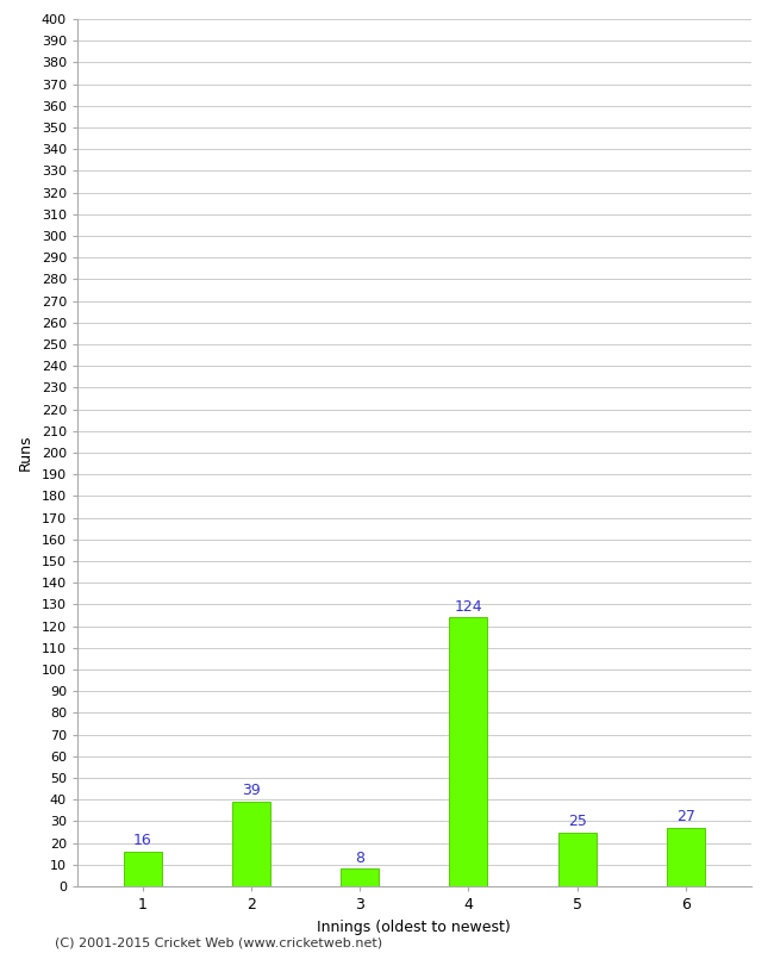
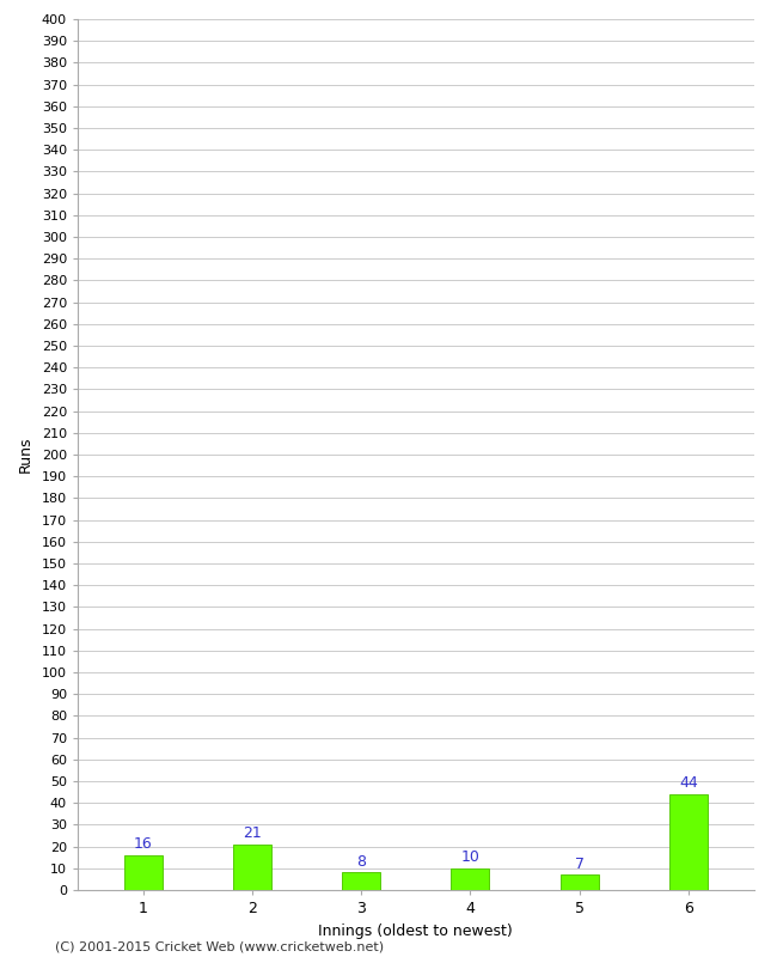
2: 39 -> 21
4: 124 -> 10
5: 25 -> 7
6: 27 -> 44
